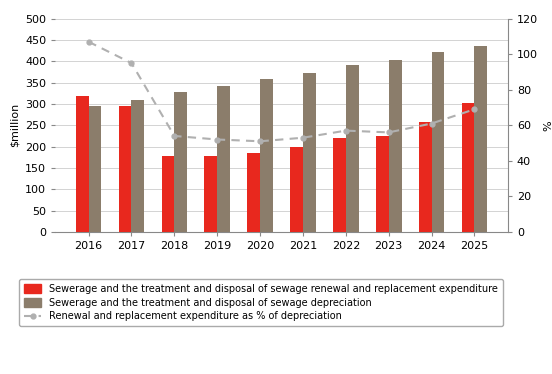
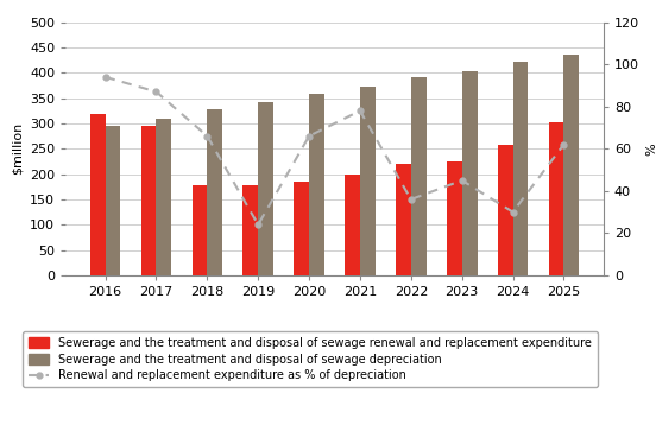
Renewal and replacement expenditure as % of depreciation/2016: 107 -> 94
Renewal and replacement expenditure as % of depreciation/2017: 95 -> 87
Renewal and replacement expenditure as % of depreciation/2018: 54 -> 66
Renewal and replacement expenditure as % of depreciation/2019: 52 -> 24
Renewal and replacement expenditure as % of depreciation/2020: 51 -> 66
Renewal and replacement expenditure as % of depreciation/2021: 53 -> 78
Renewal and replacement expenditure as % of depreciation/2022: 57 -> 36
Renewal and replacement expenditure as % of depreciation/2023: 56 -> 45
Renewal and replacement expenditure as % of depreciation/2024: 61 -> 30
Renewal and replacement expenditure as % of depreciation/2025: 69 -> 62
